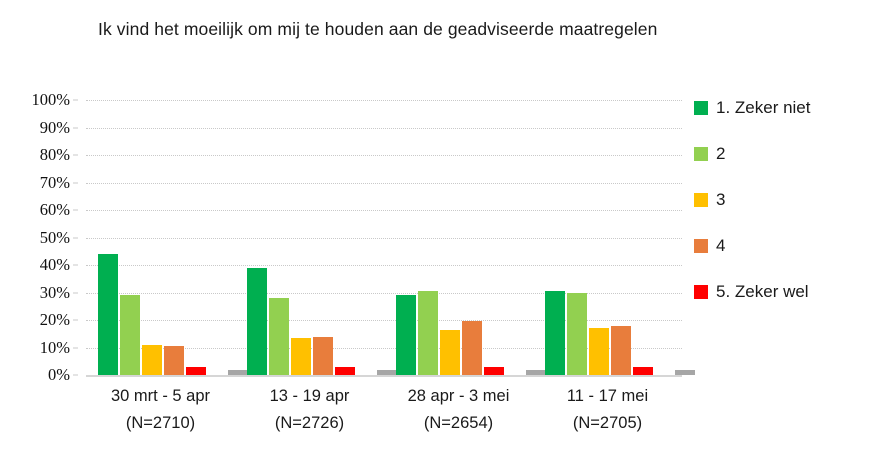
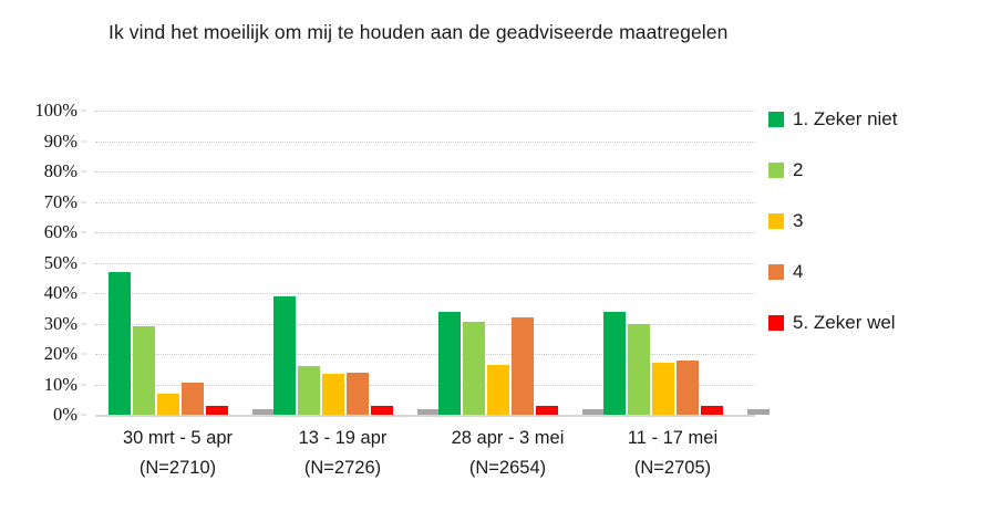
1. Zeker niet/30 mrt - 5 apr: 44% -> 47%
3/30 mrt - 5 apr: 11% -> 7%
2/13 - 19 apr: 28% -> 16%
1. Zeker niet/28 apr - 3 mei: 29% -> 34%
4/28 apr - 3 mei: 20% -> 32%
1. Zeker niet/11 - 17 mei: 30% -> 34%
